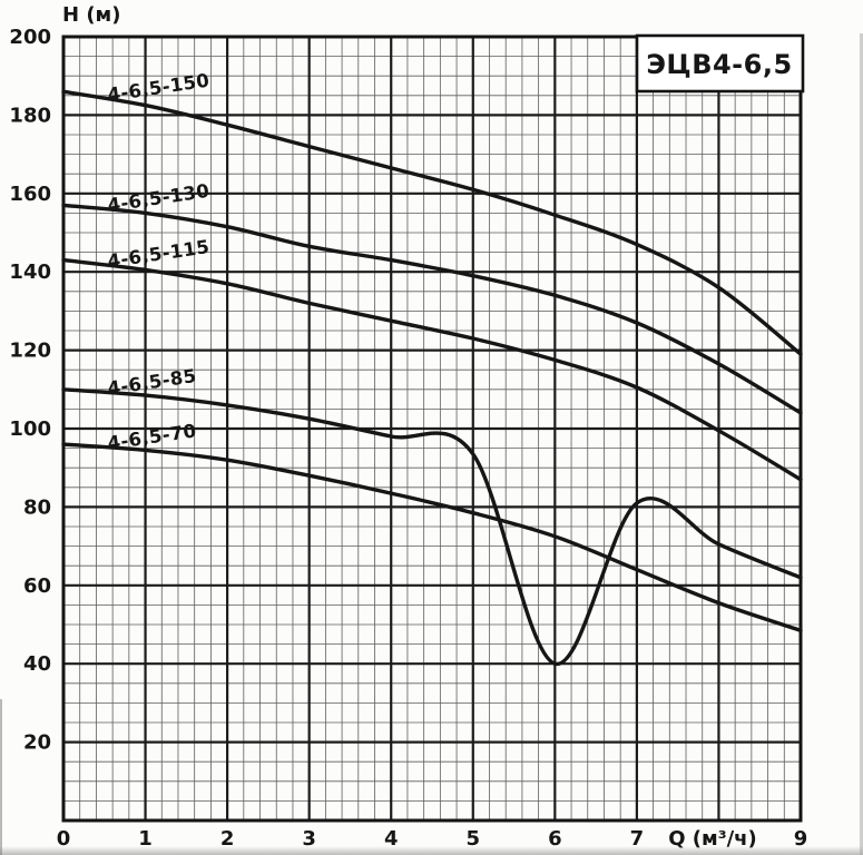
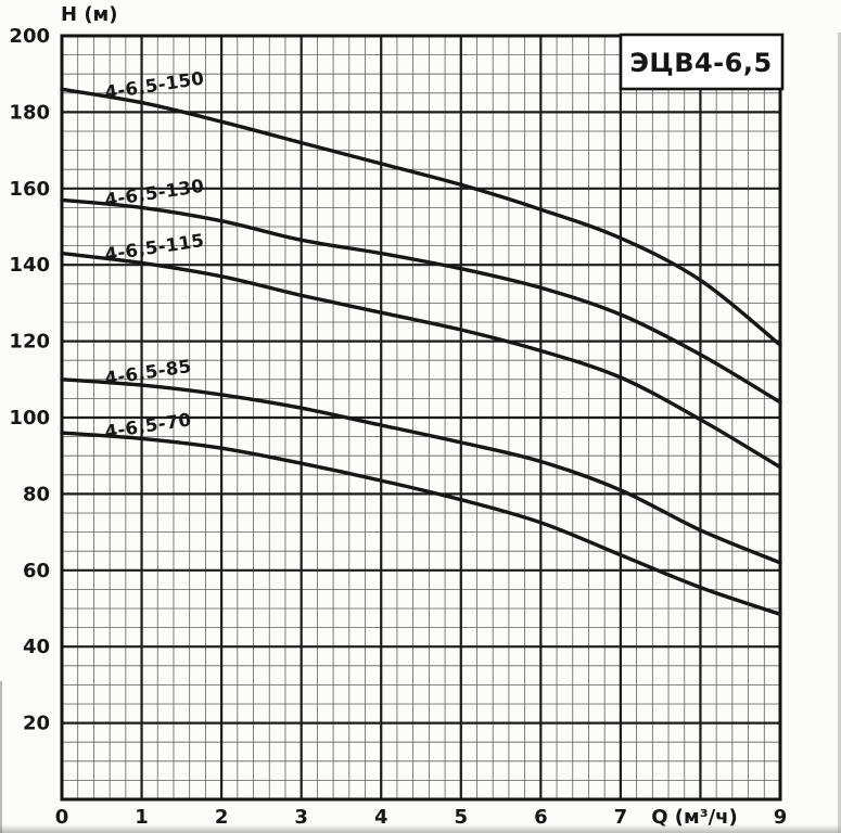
4-6,5-85/6: 40 -> 88
